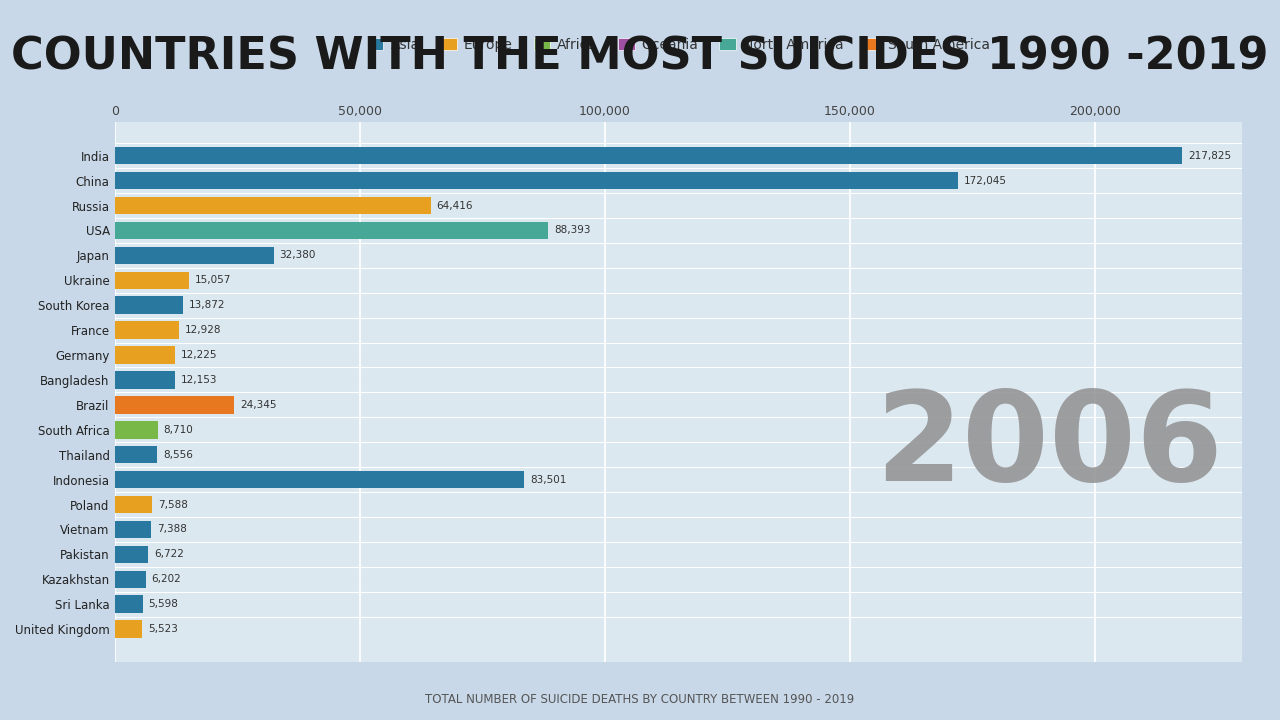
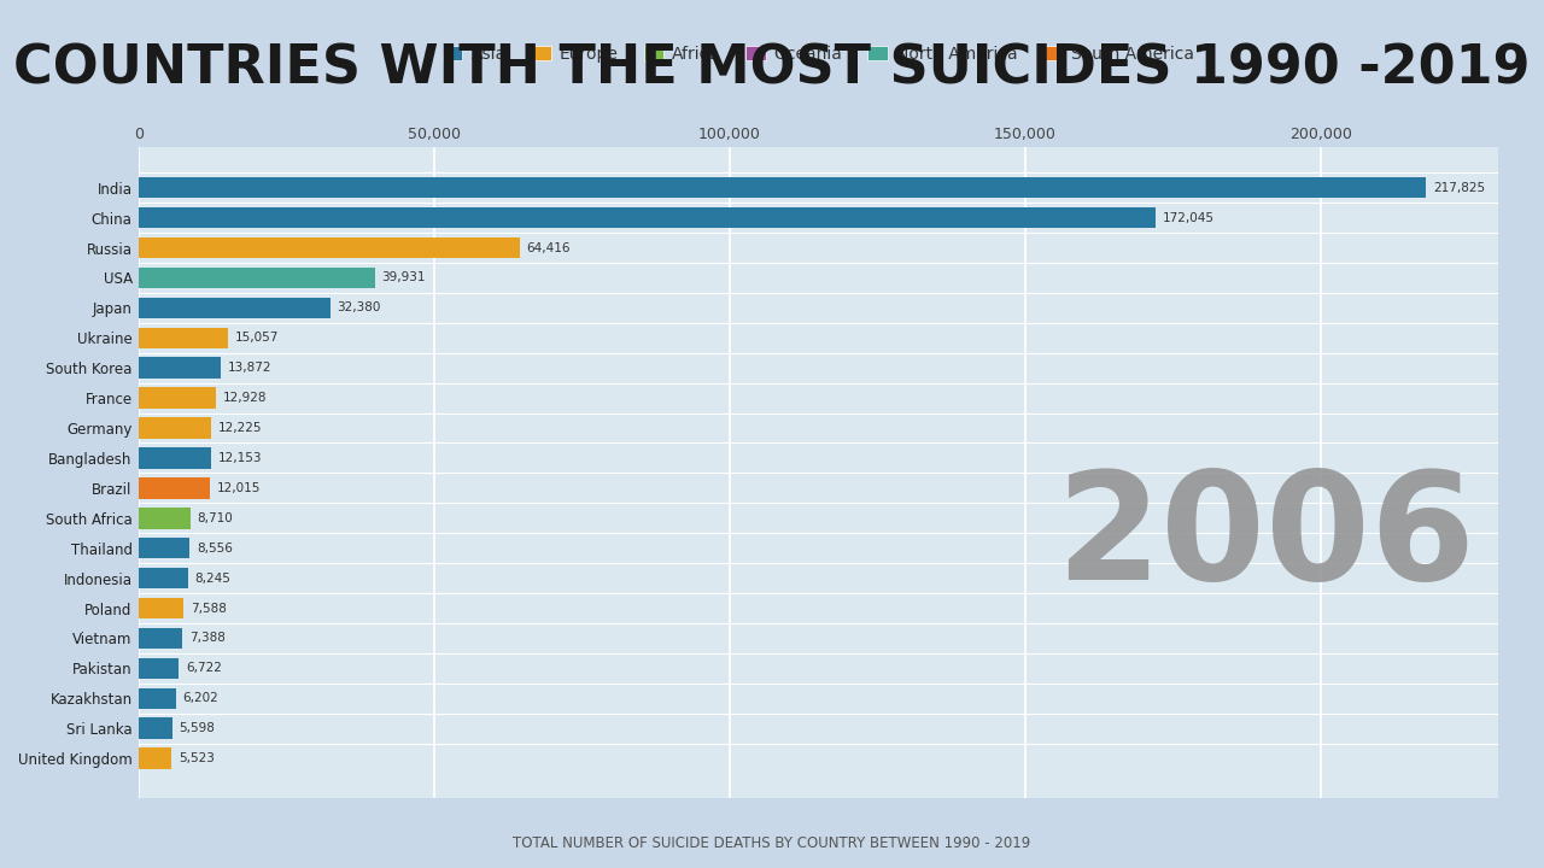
USA: 88,393 -> 39,931
Brazil: 24,345 -> 12,015
Indonesia: 83,501 -> 8,245
